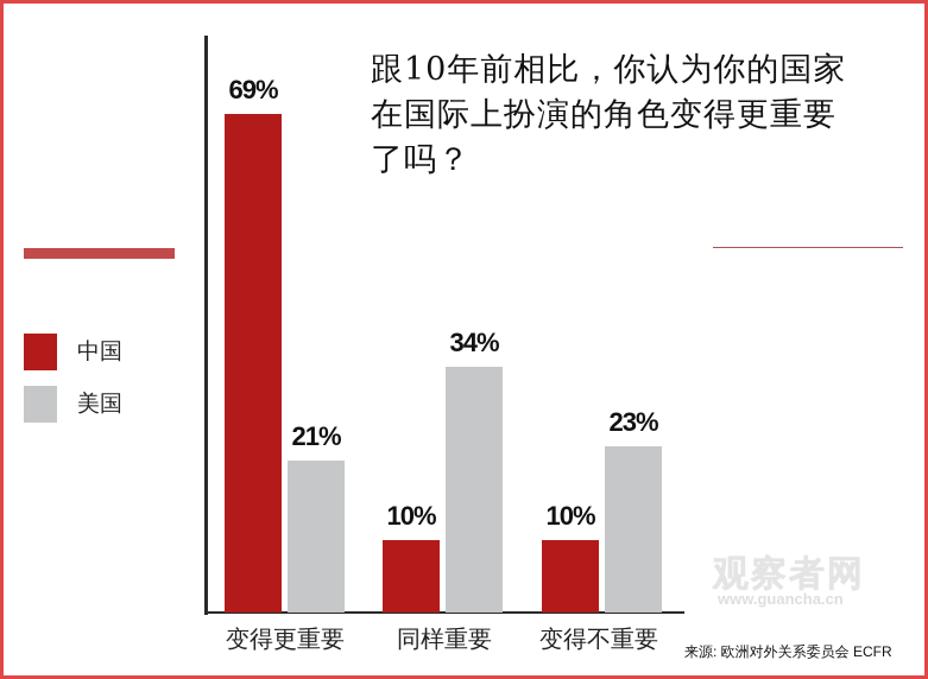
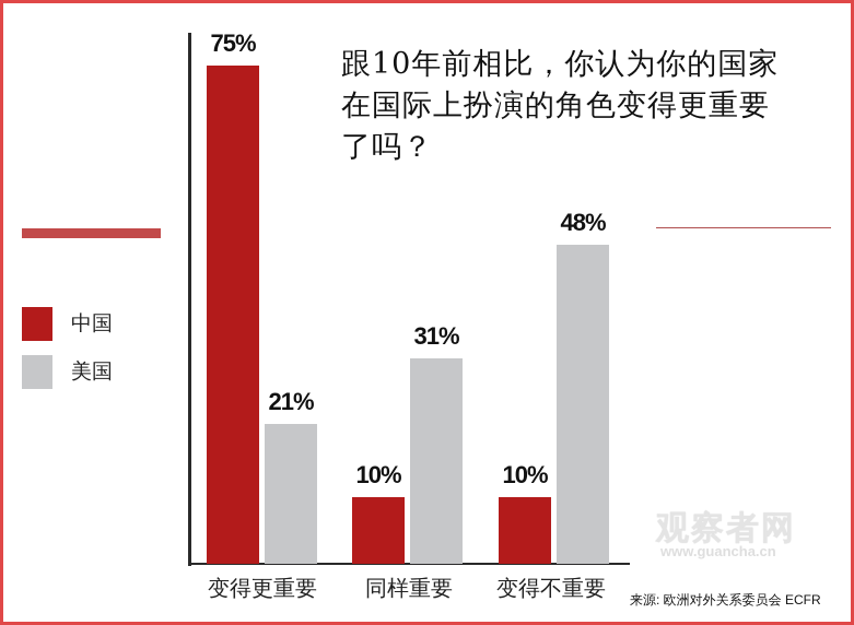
中国/变得更重要: 69% -> 75%
美国/同样重要: 34% -> 31%
美国/变得不重要: 23% -> 48%
